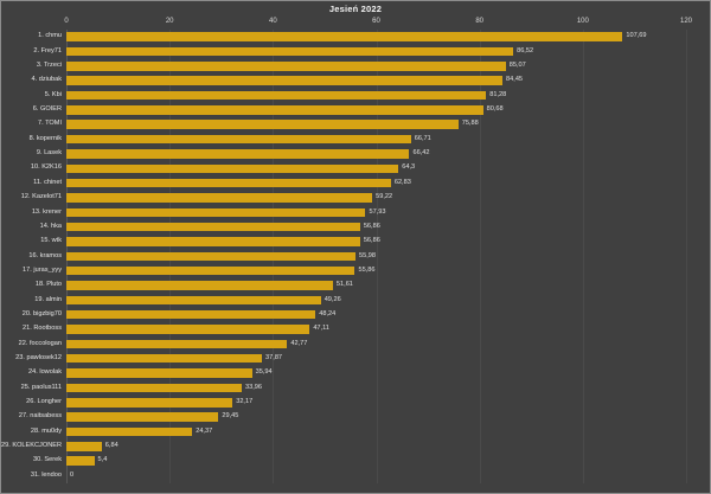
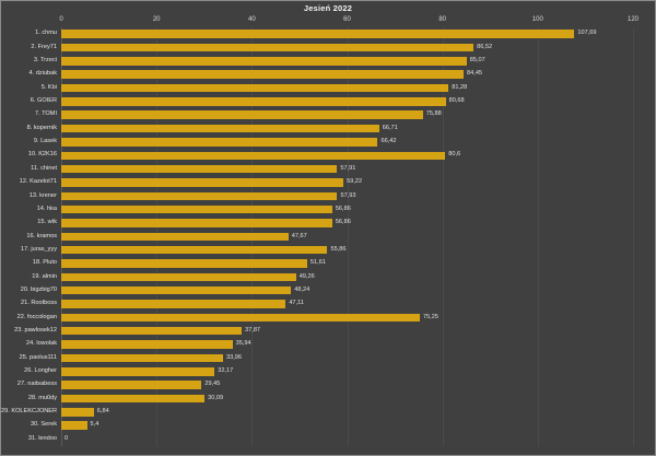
10. K2K16: 64,3 -> 80,6
11. chinet: 62,83 -> 57,91
16. kramos: 55,98 -> 47,67
22. foccologan: 42,77 -> 75,25
28. mu0dy: 24,37 -> 30,09
